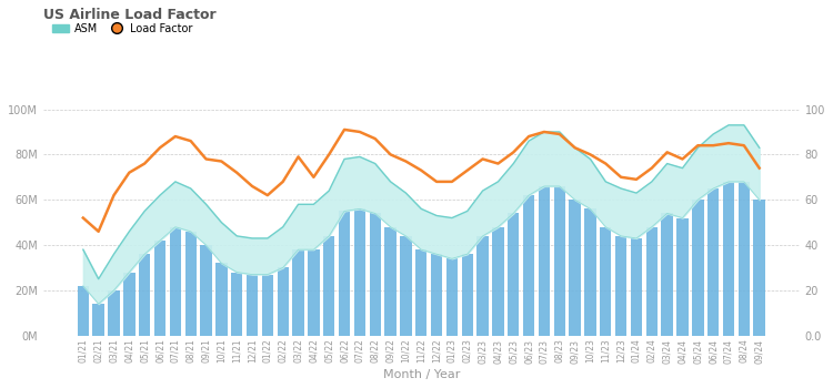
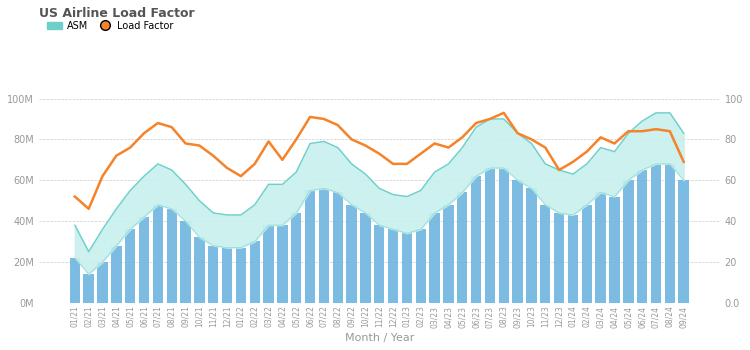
Load Factor/08/23: 89 -> 93
Load Factor/12/23: 70 -> 65
Load Factor/09/24: 74 -> 69
